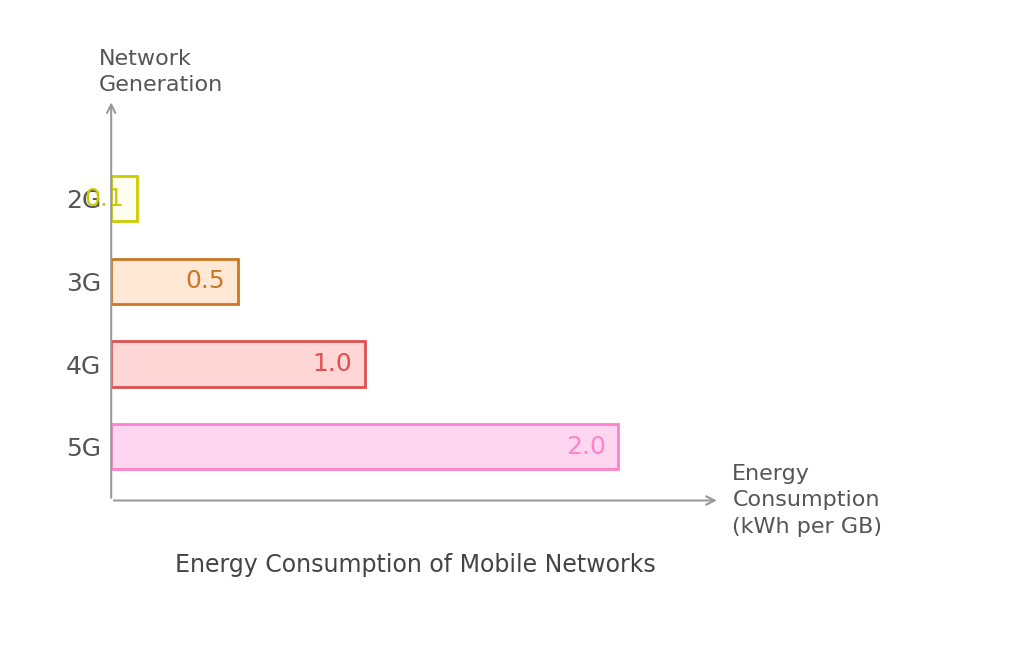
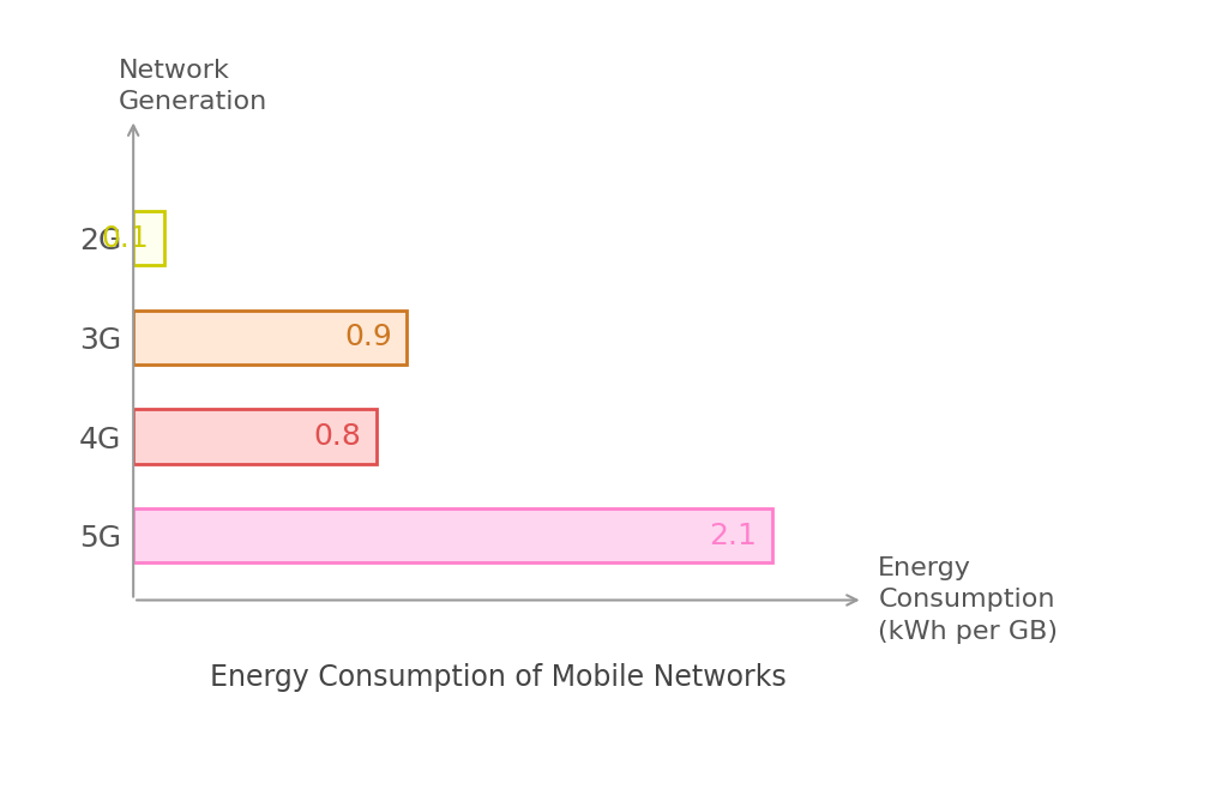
3G: 0.5 -> 0.9
4G: 1.0 -> 0.8
5G: 2.0 -> 2.1
